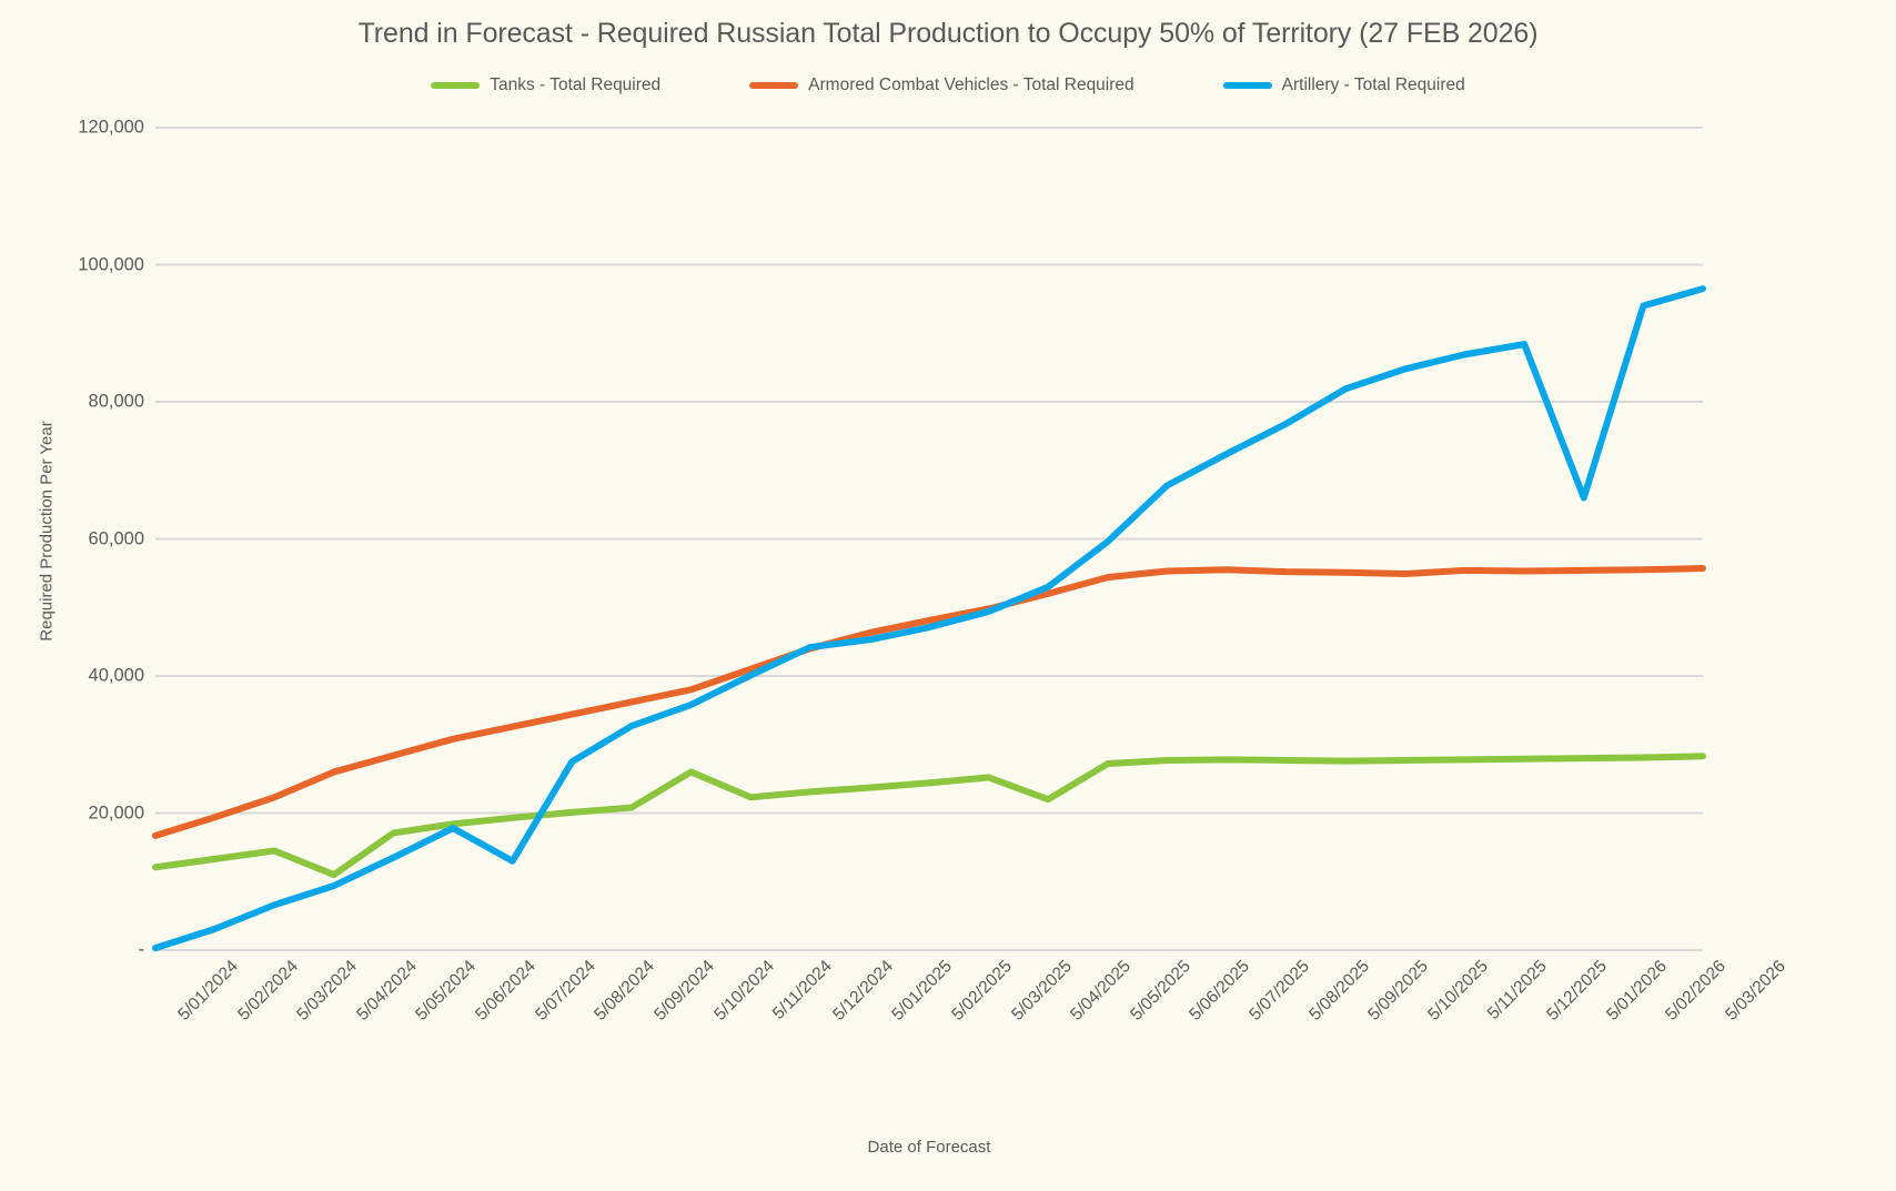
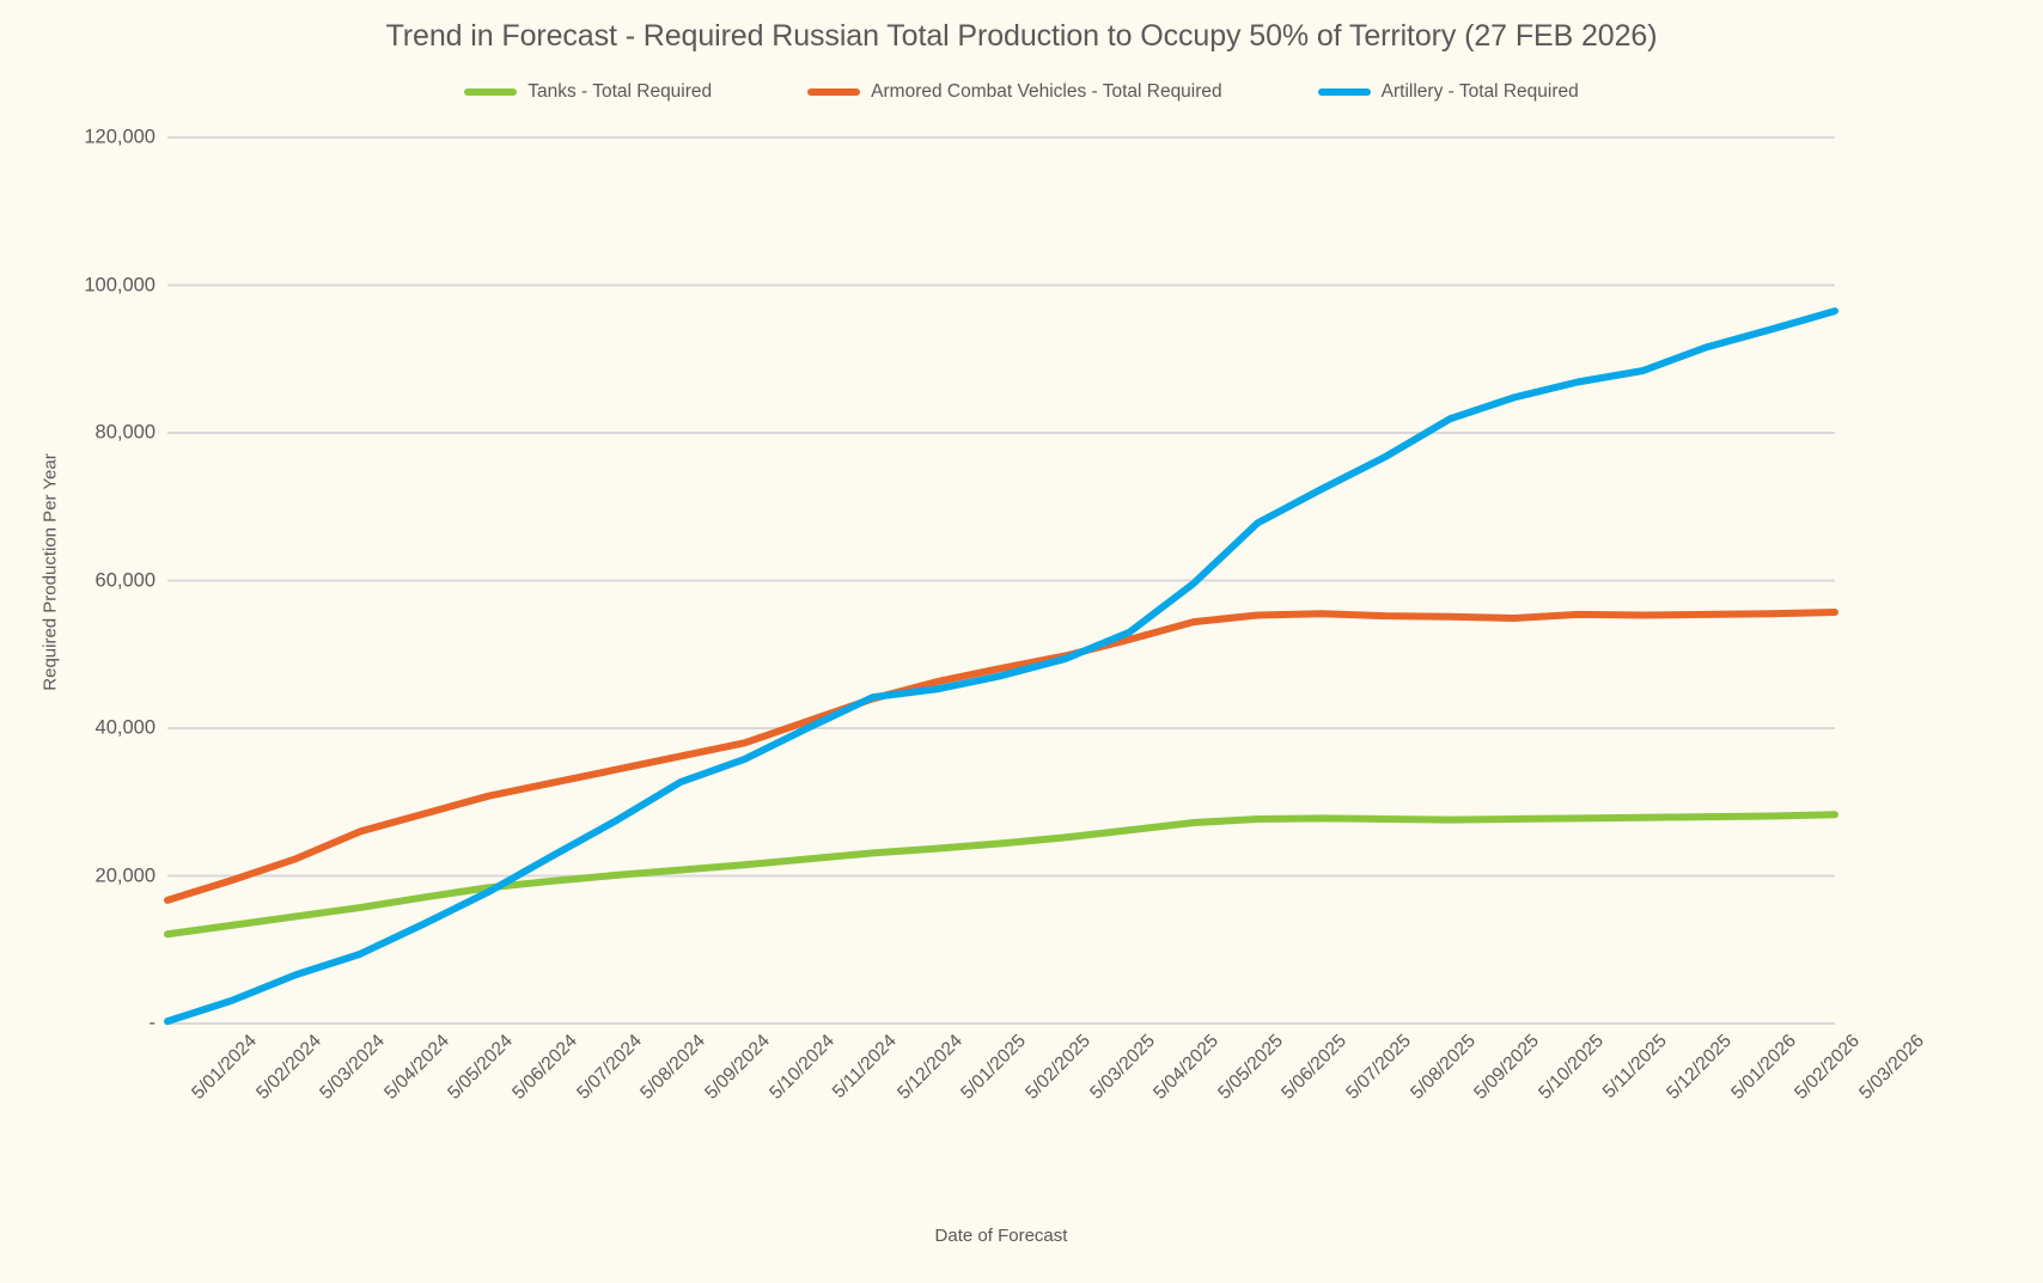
Tanks - Total Required/5/04/2024: 11000 -> 16000
Artillery - Total Required/5/07/2024: 13000 -> 23000
Tanks - Total Required/5/10/2024: 26000 -> 22000
Tanks - Total Required/5/04/2025: 22000 -> 26000
Artillery - Total Required/5/01/2026: 66000 -> 92000
